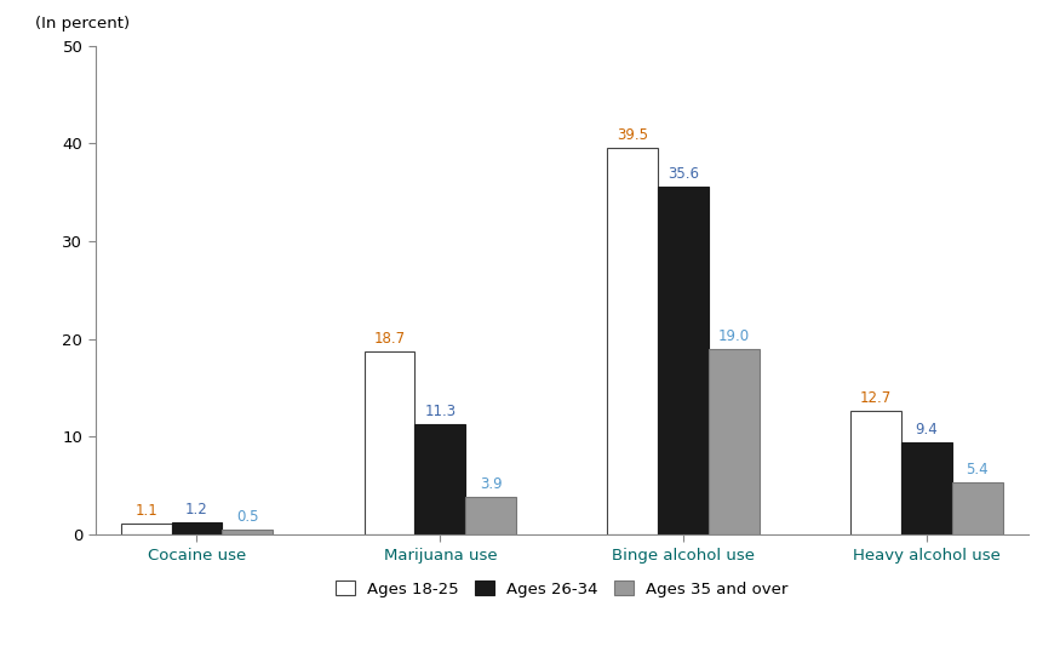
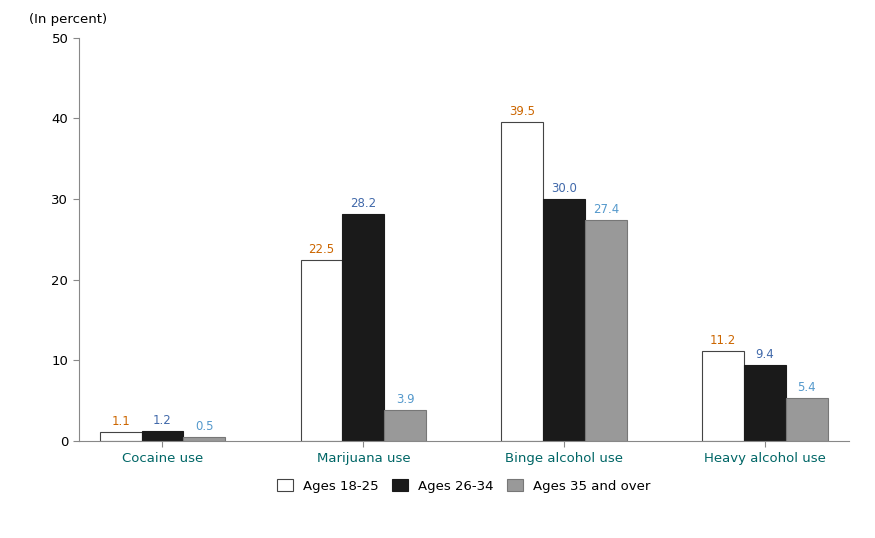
Ages 18-25/Marijuana use: 18.7 -> 22.5
Ages 26-34/Marijuana use: 11.3 -> 28.2
Ages 26-34/Binge alcohol use: 35.6 -> 30.0
Ages 35 and over/Binge alcohol use: 19.0 -> 27.4
Ages 18-25/Heavy alcohol use: 12.7 -> 11.2
